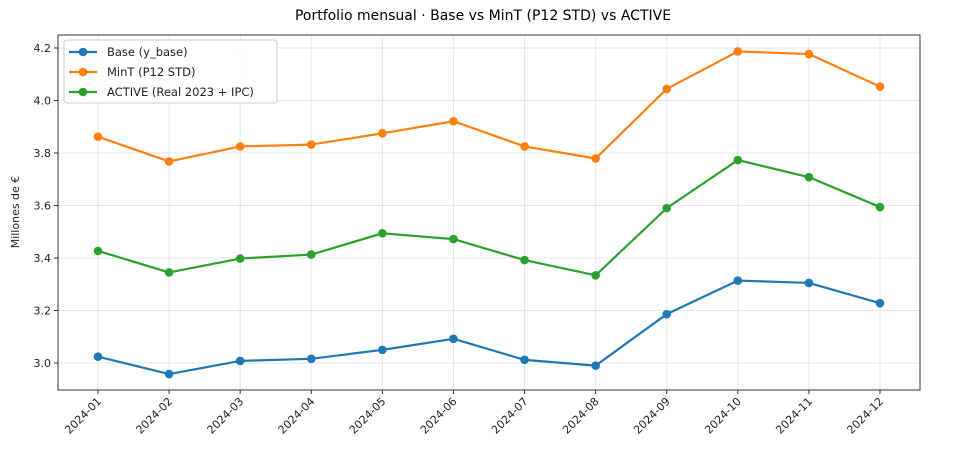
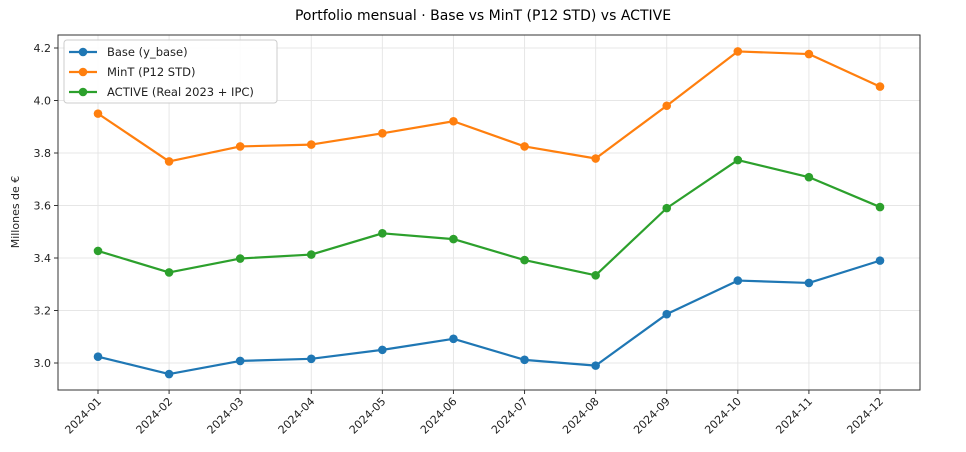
MinT (P12 STD)/2024-01: 3.86 -> 3.95
MinT (P12 STD)/2024-09: 4.04 -> 3.98
Base (y_base)/2024-12: 3.23 -> 3.39
